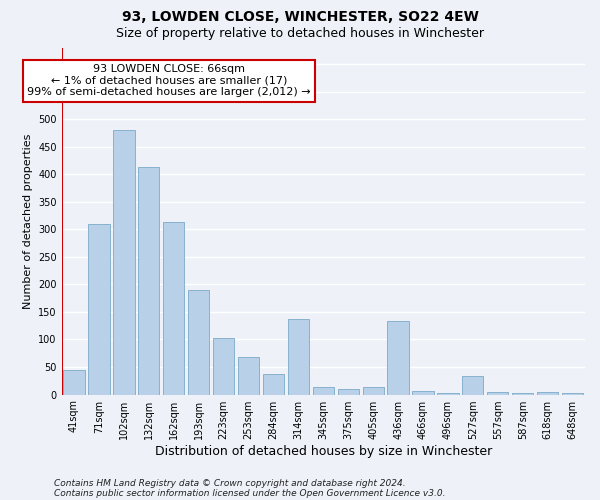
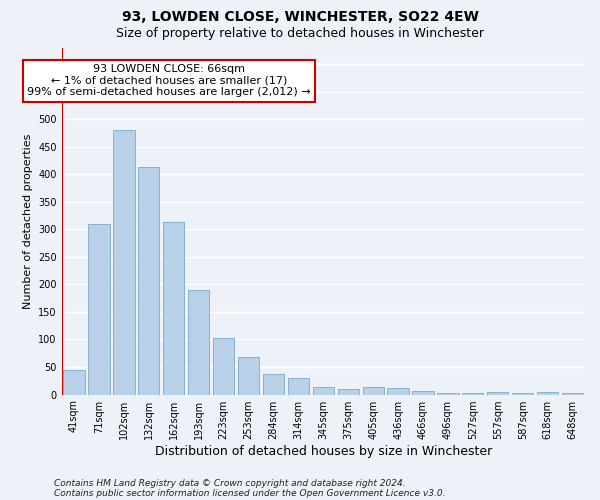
314sqm: 138 -> 30
436sqm: 134 -> 12
527sqm: 34 -> 3
